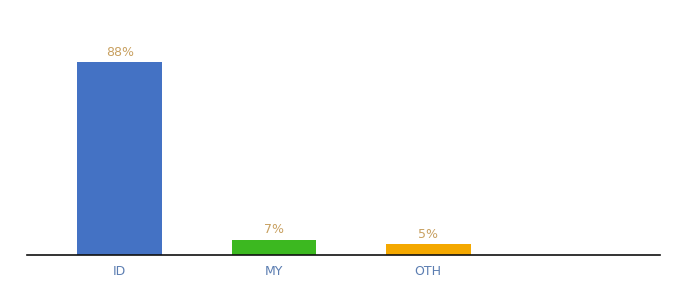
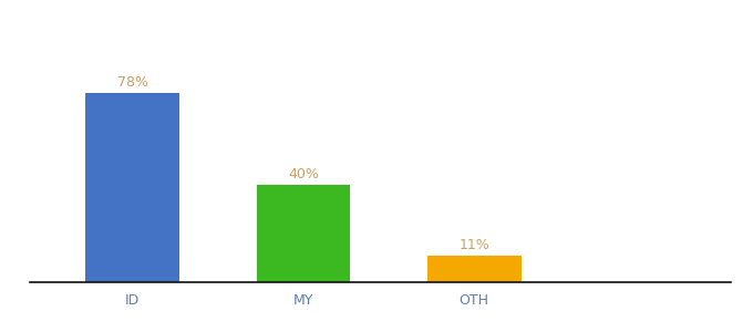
ID: 88% -> 78%
MY: 7% -> 40%
OTH: 5% -> 11%
